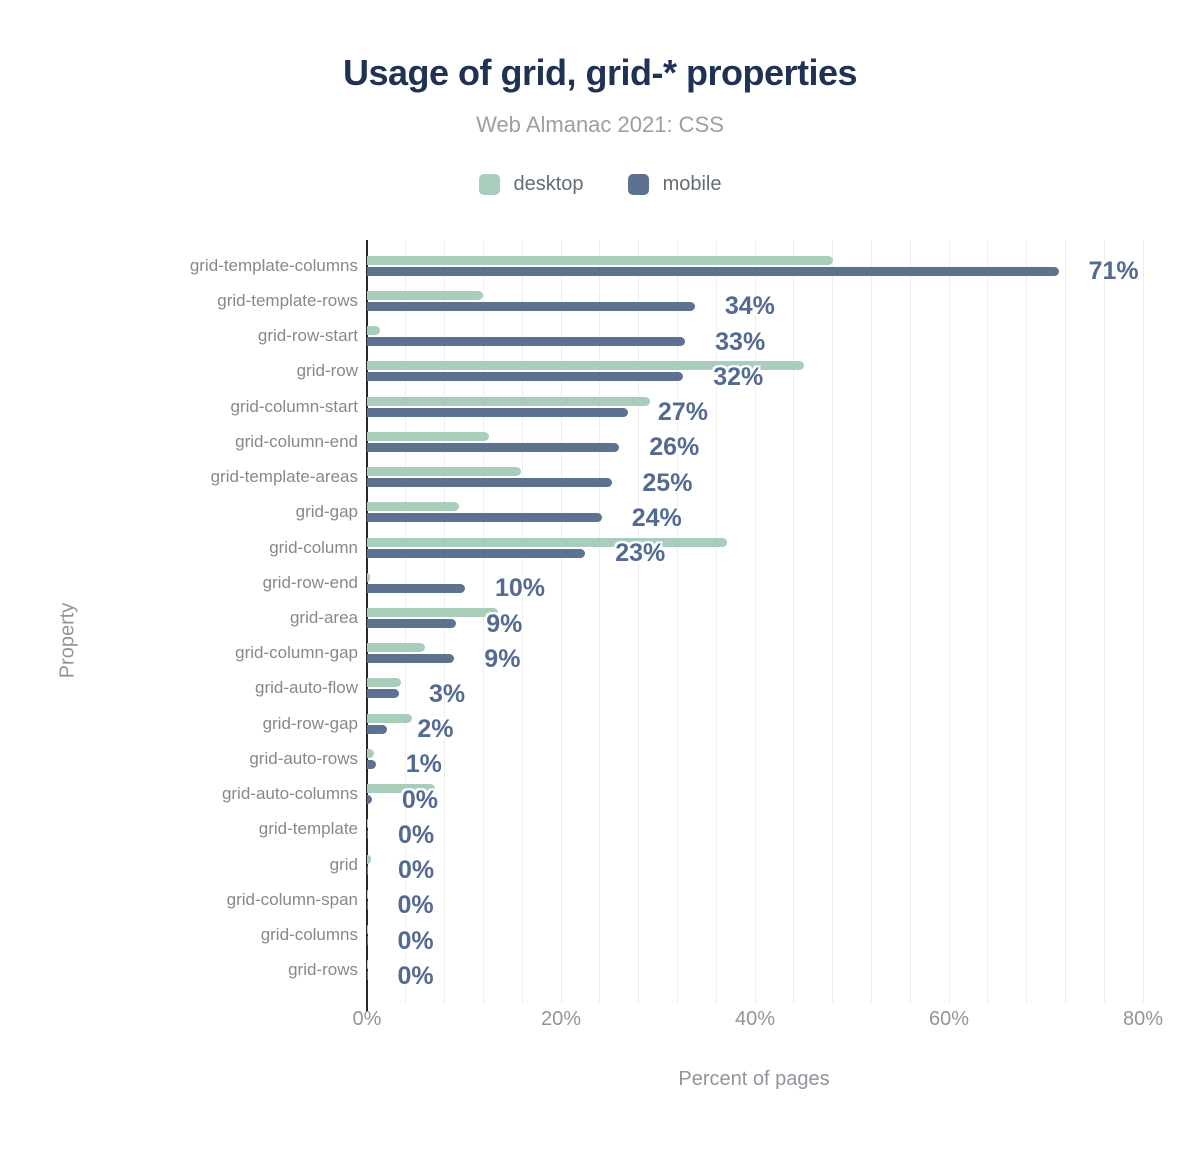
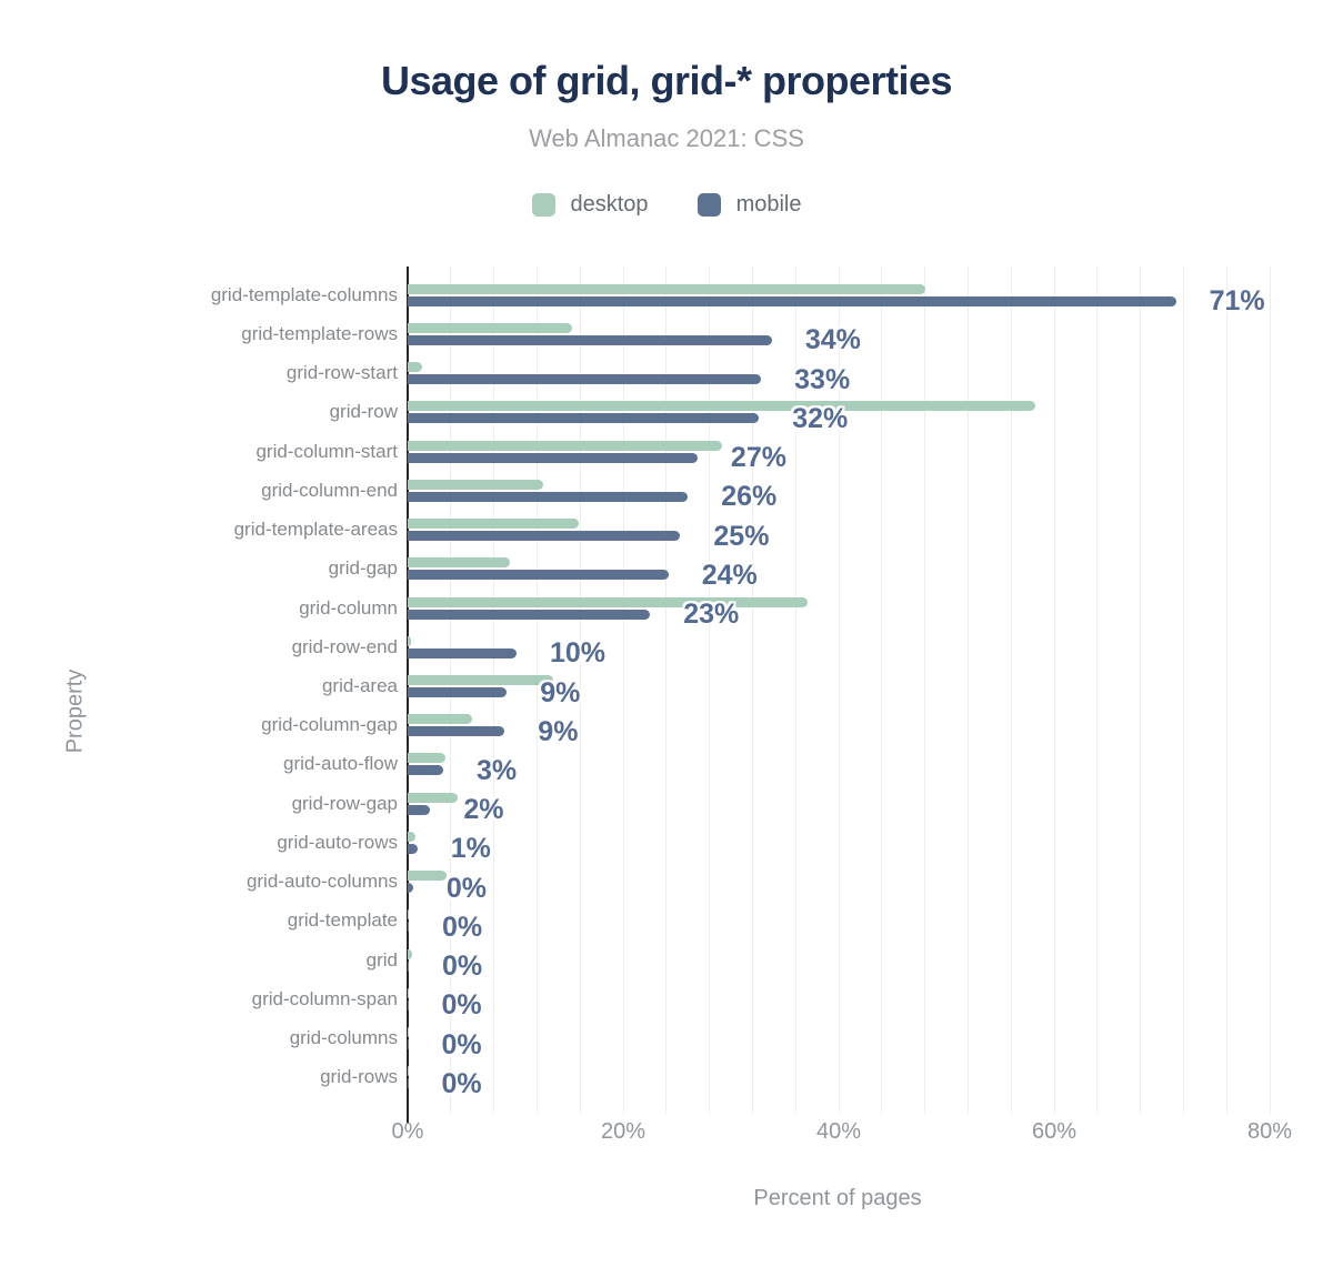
desktop/grid-template-rows: 12% -> 15%
desktop/grid-row: 45% -> 58%
desktop/grid-auto-columns: 7% -> 4%
